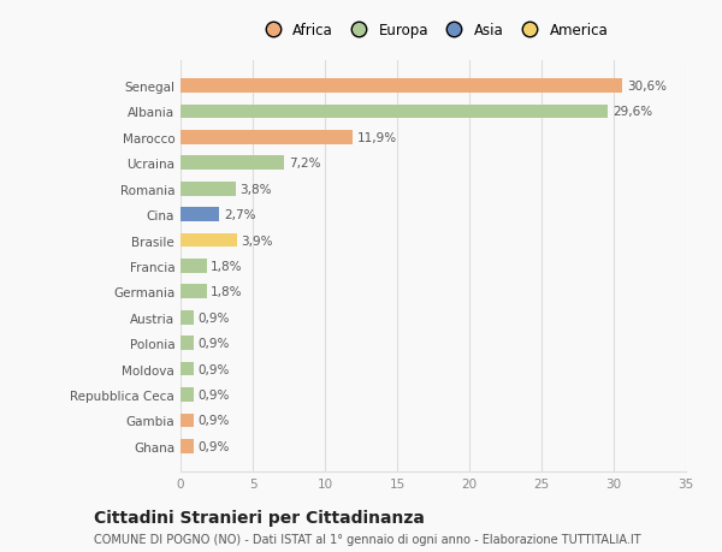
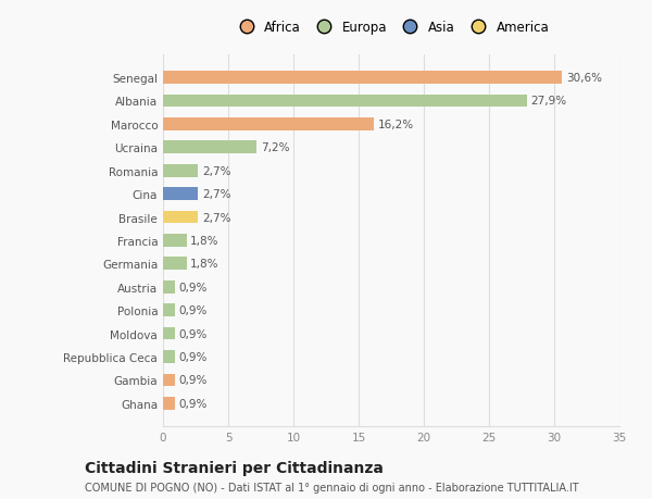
Albania: 29,6% -> 27,9%
Marocco: 11,9% -> 16,2%
Romania: 3,8% -> 2,7%
Brasile: 3,9% -> 2,7%
